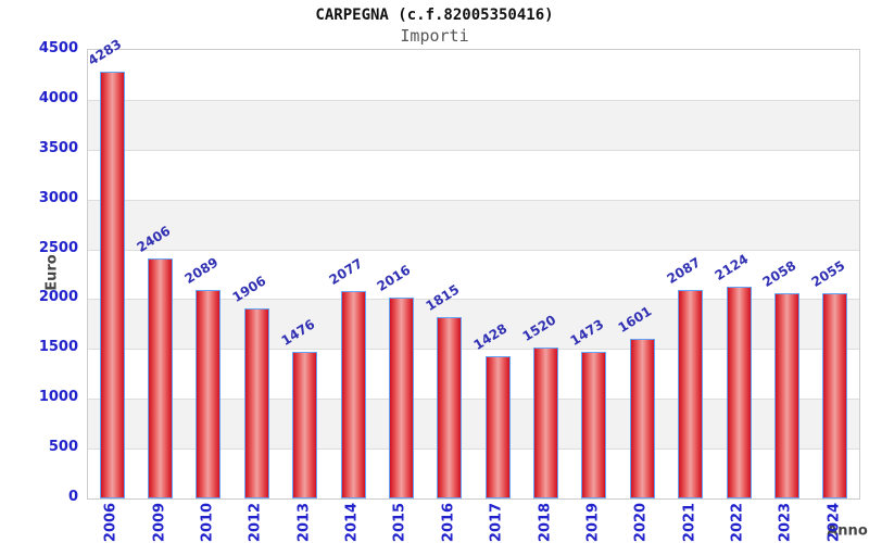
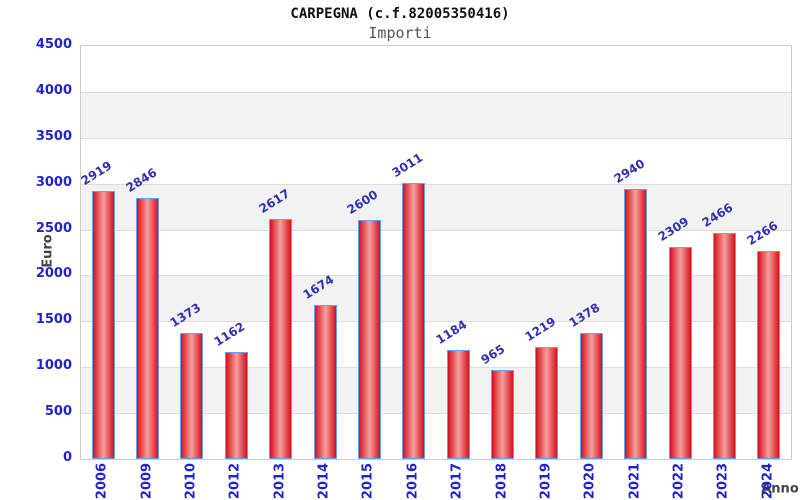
2006: 4283 -> 2919
2009: 2406 -> 2846
2010: 2089 -> 1373
2012: 1906 -> 1162
2013: 1476 -> 2617
2014: 2077 -> 1674
2015: 2016 -> 2600
2016: 1815 -> 3011
2017: 1428 -> 1184
2018: 1520 -> 965
2019: 1473 -> 1219
2020: 1601 -> 1378
2021: 2087 -> 2940
2022: 2124 -> 2309
2023: 2058 -> 2466
2024: 2055 -> 2266
